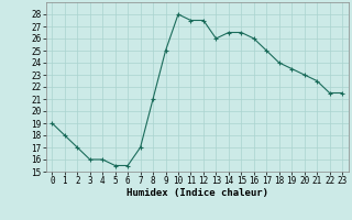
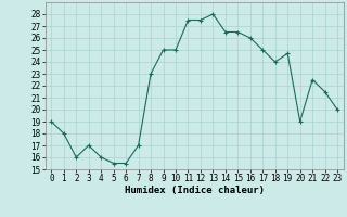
2: 17.0 -> 16.0
3: 16.0 -> 17.0
8: 21.0 -> 23.0
10: 28.0 -> 25.0
13: 26.0 -> 28.0
19: 23.5 -> 24.7
20: 23.0 -> 19.0
23: 21.5 -> 20.0
